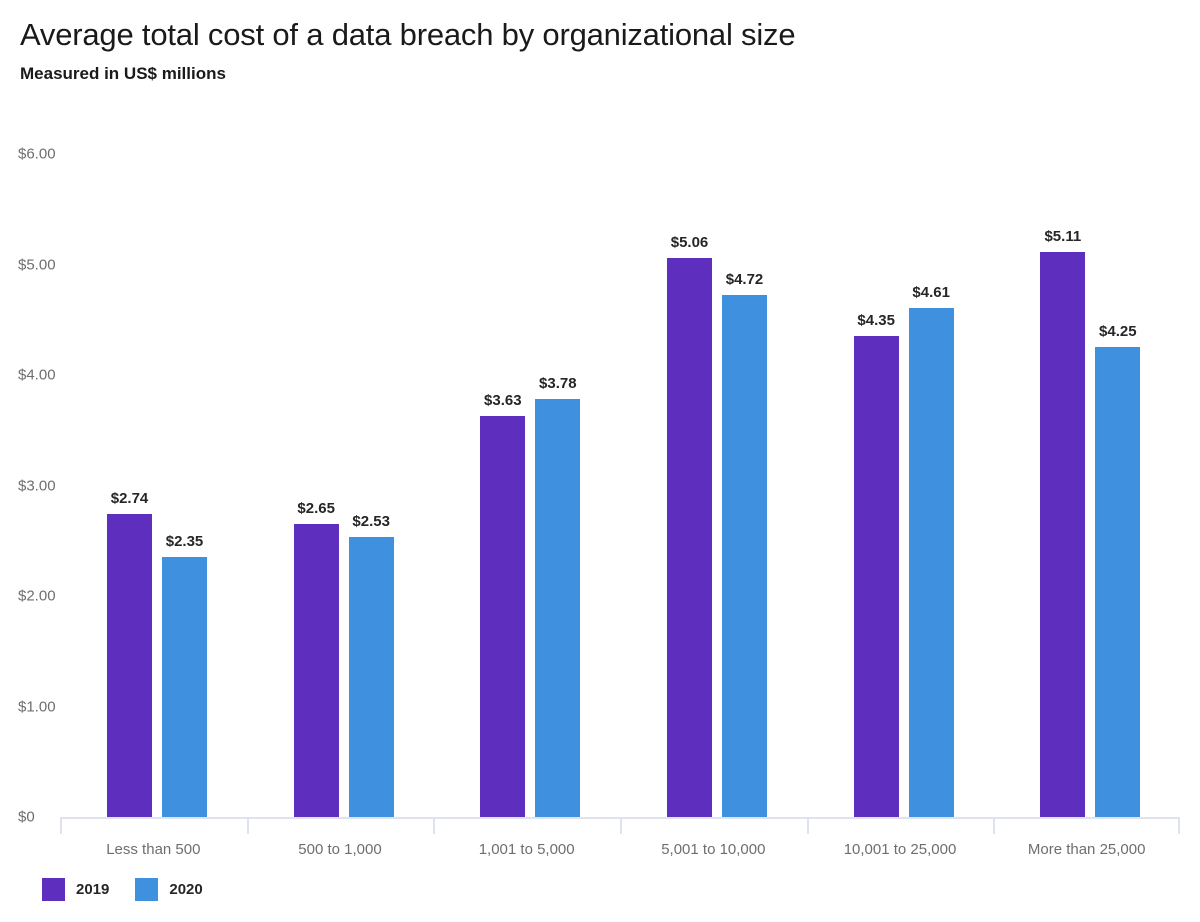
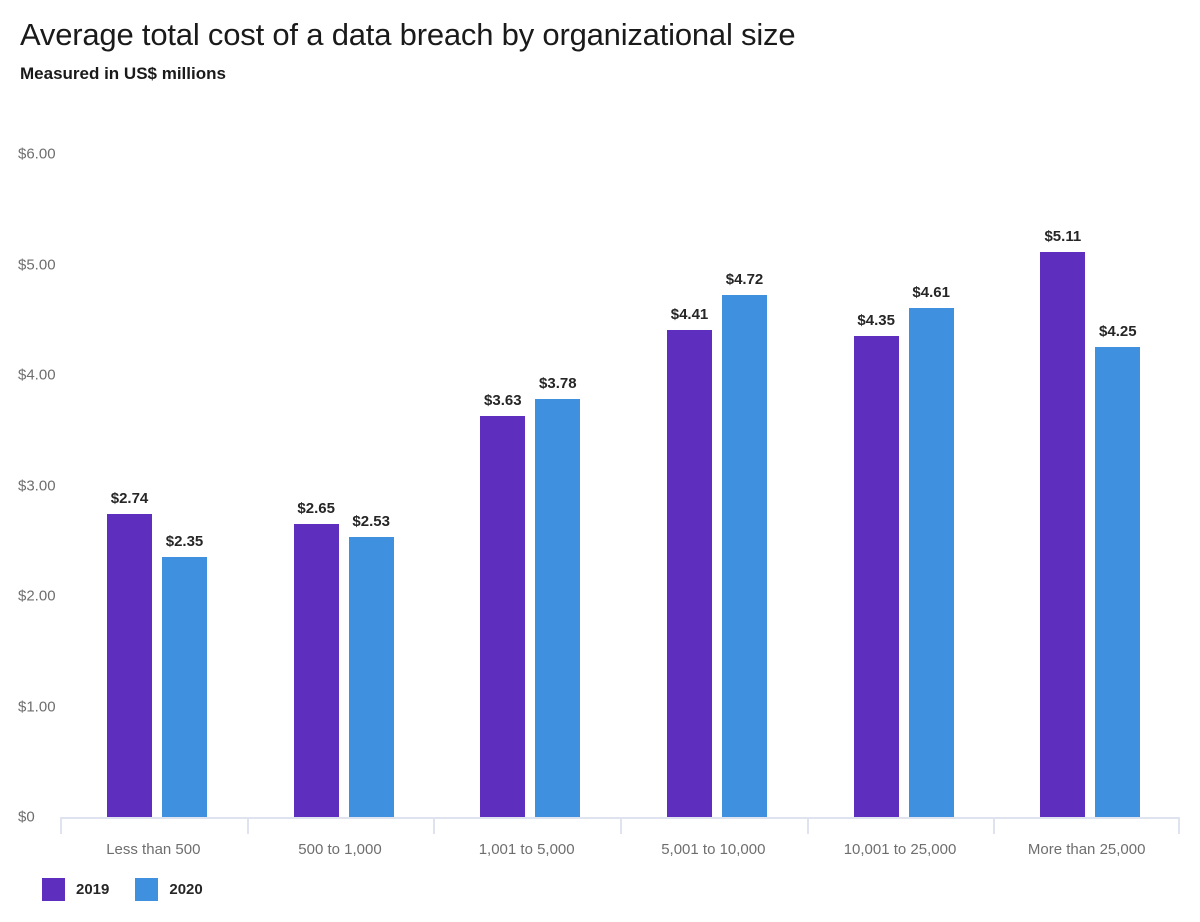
2019/5,001 to 10,000: $5.06 -> $4.41
